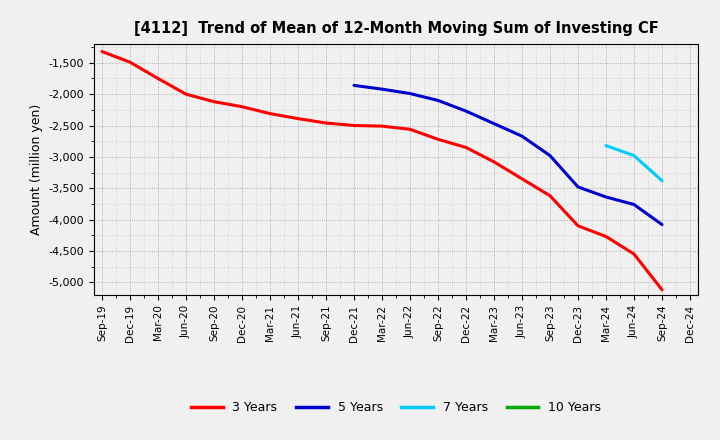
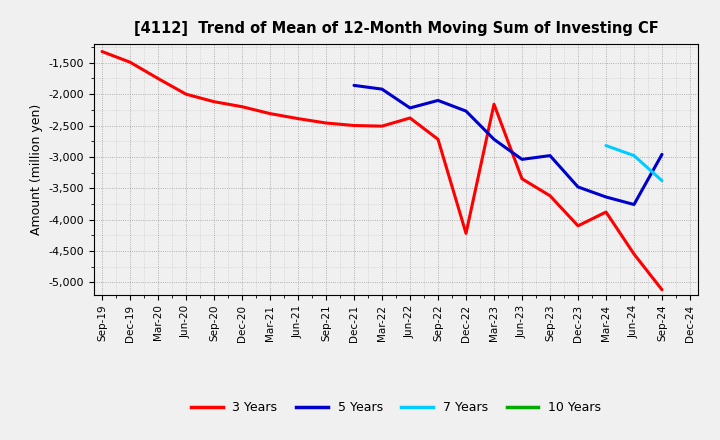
3 Years/Jun-22: -2,560 -> -2,380
5 Years/Jun-22: -1,990 -> -2,220
3 Years/Dec-22: -2,850 -> -4,220
3 Years/Mar-23: -3,080 -> -2,160
5 Years/Mar-23: -2,470 -> -2,720
5 Years/Jun-23: -2,670 -> -3,040
3 Years/Mar-24: -4,270 -> -3,880
5 Years/Sep-24: -4,080 -> -2,960
